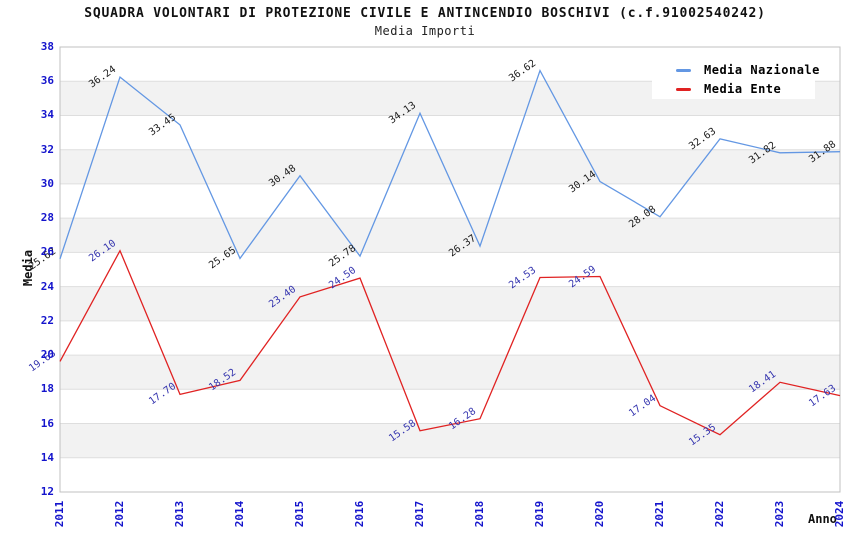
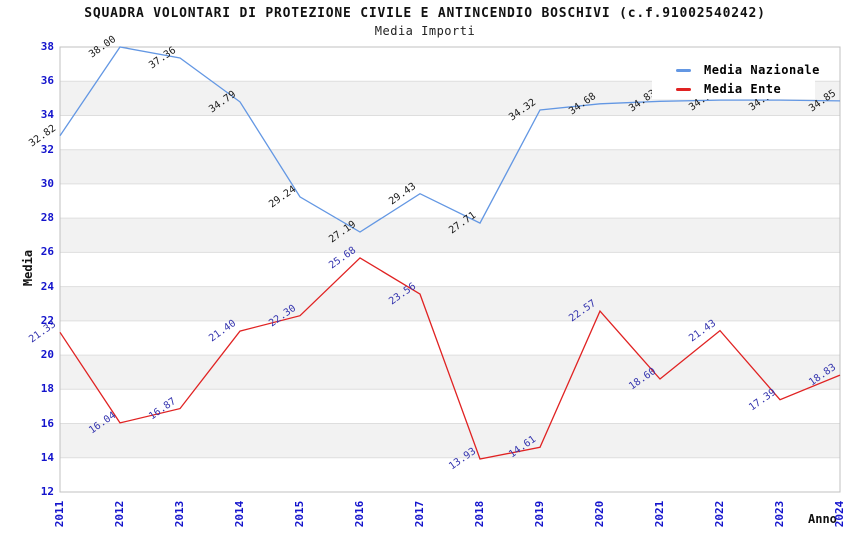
Media Nazionale/2011: 25.62 -> 32.82
Media Ente/2011: 19.63 -> 21.33
Media Nazionale/2012: 36.24 -> 38.00
Media Ente/2012: 26.10 -> 16.04
Media Nazionale/2013: 33.45 -> 37.36
Media Ente/2013: 17.70 -> 16.87
Media Nazionale/2014: 25.65 -> 34.79
Media Ente/2014: 18.52 -> 21.40
Media Nazionale/2015: 30.48 -> 29.24
Media Ente/2015: 23.40 -> 22.30
Media Nazionale/2016: 25.78 -> 27.19
Media Ente/2016: 24.50 -> 25.68
Media Nazionale/2017: 34.13 -> 29.43
Media Ente/2017: 15.58 -> 23.56
Media Nazionale/2018: 26.37 -> 27.71
Media Ente/2018: 16.28 -> 13.93
Media Nazionale/2019: 36.62 -> 34.32
Media Ente/2019: 24.53 -> 14.61
Media Nazionale/2020: 30.14 -> 34.68
Media Ente/2020: 24.59 -> 22.57
Media Nazionale/2021: 28.08 -> 34.83
Media Ente/2021: 17.04 -> 18.60
Media Nazionale/2022: 32.63 -> 34.90
Media Ente/2022: 15.35 -> 21.43
Media Nazionale/2023: 31.82 -> 34.90
Media Ente/2023: 18.41 -> 17.39
Media Nazionale/2024: 31.88 -> 34.85
Media Ente/2024: 17.63 -> 18.83
